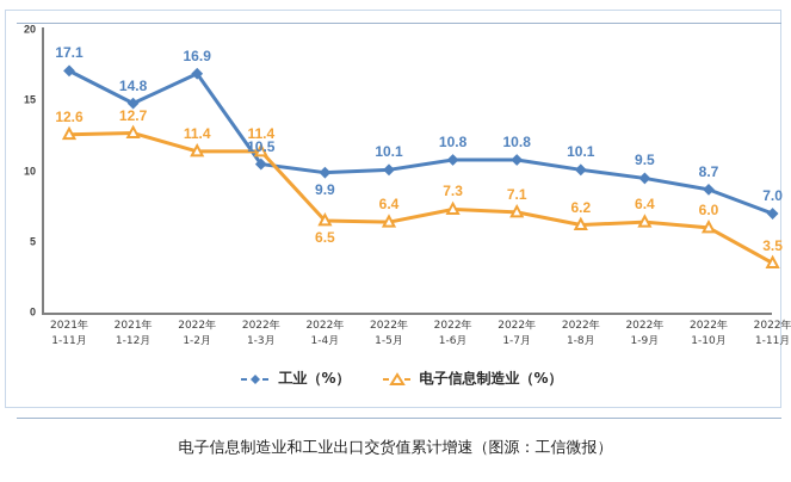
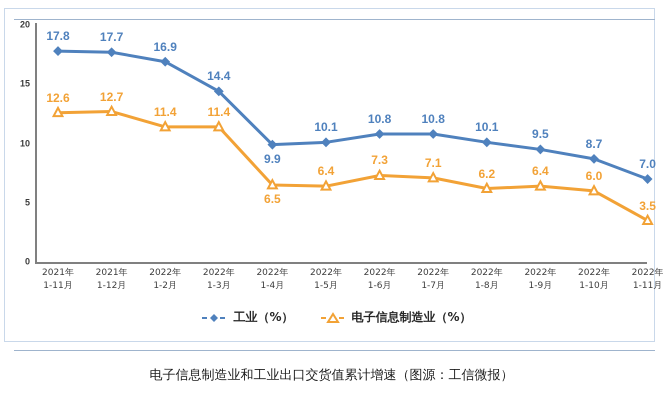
工业（%）/2021年 1-11月: 17.1 -> 17.8
工业（%）/2021年 1-12月: 14.8 -> 17.7
工业（%）/2022年 1-3月: 10.5 -> 14.4
